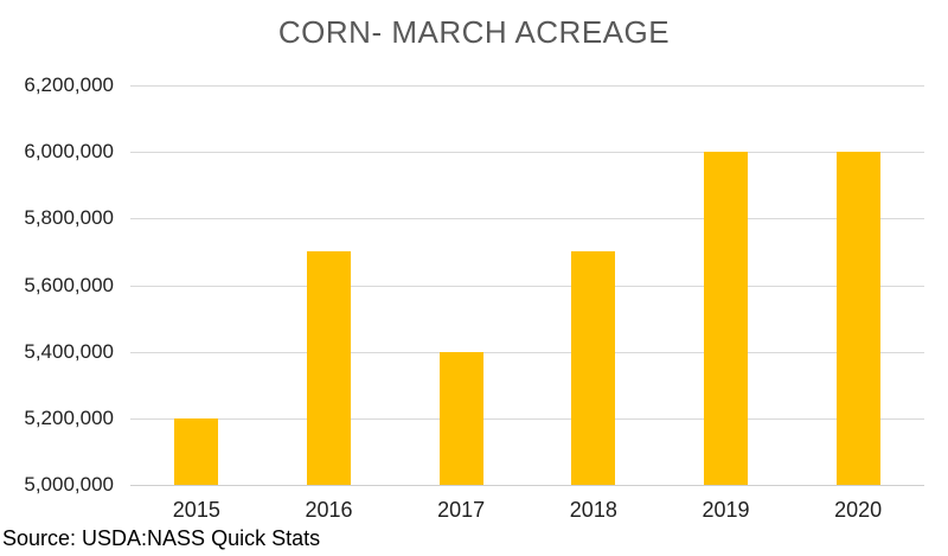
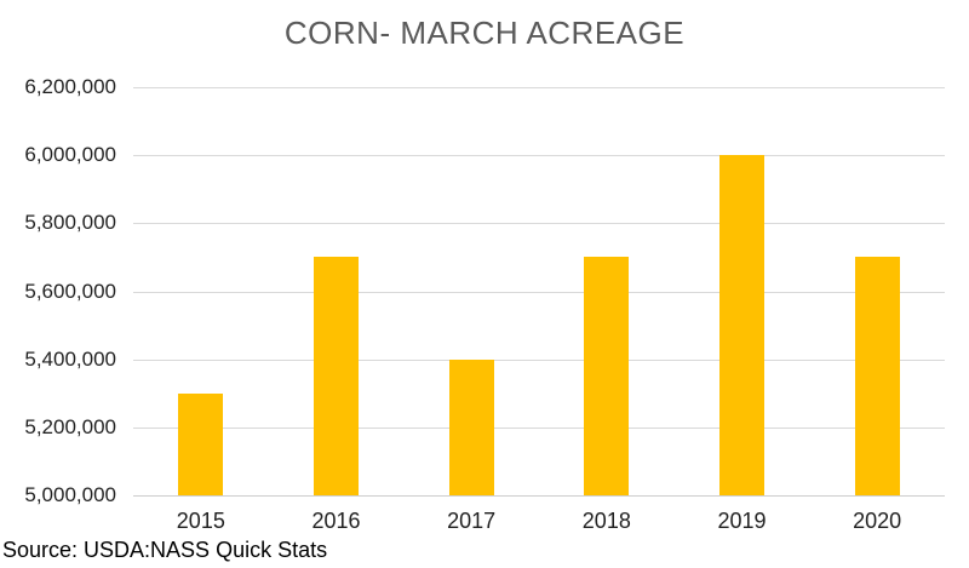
2015: 5200000 -> 5300000
2020: 6000000 -> 5700000
